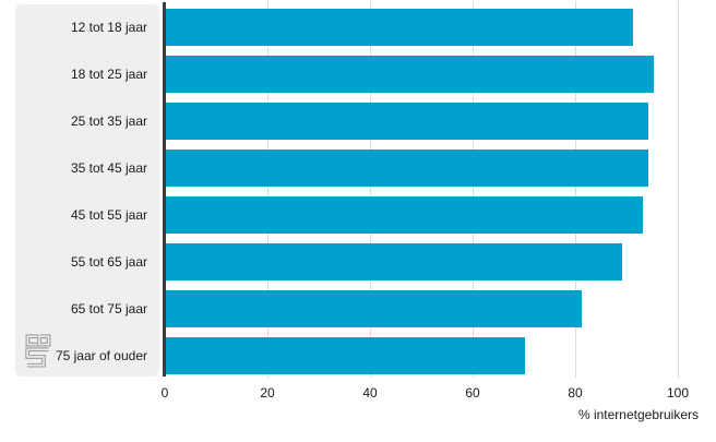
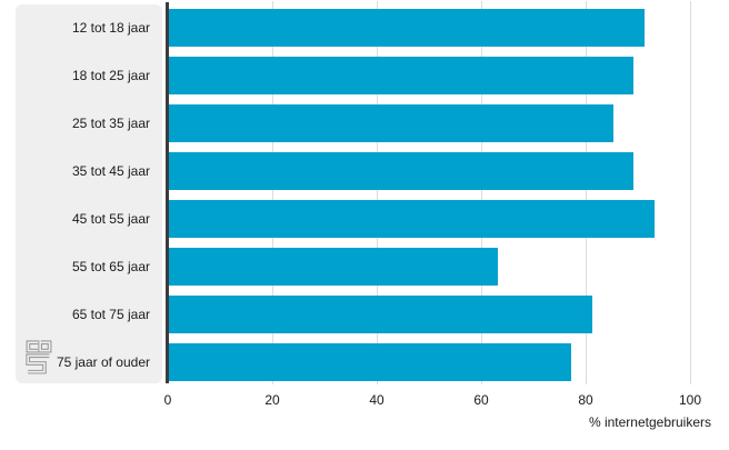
18 tot 25 jaar: 95 -> 89
25 tot 35 jaar: 94 -> 85
35 tot 45 jaar: 94 -> 89
55 tot 65 jaar: 89 -> 63
75 jaar of ouder: 70 -> 77
